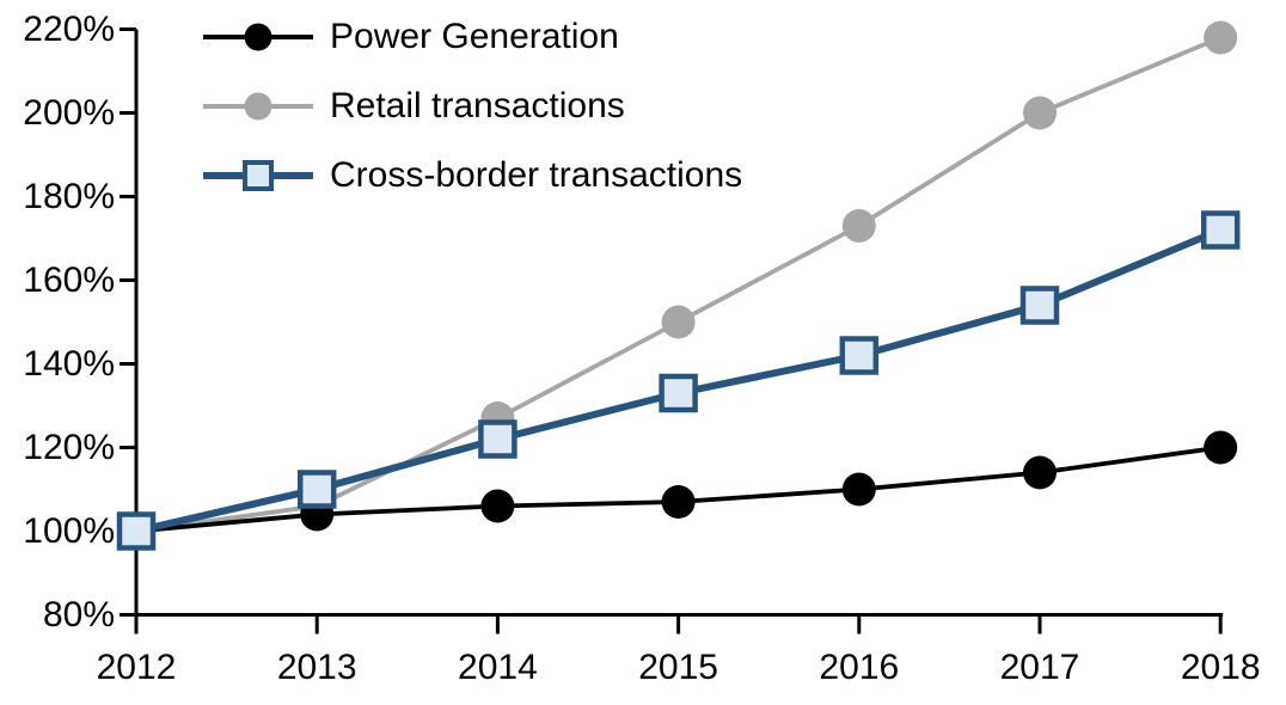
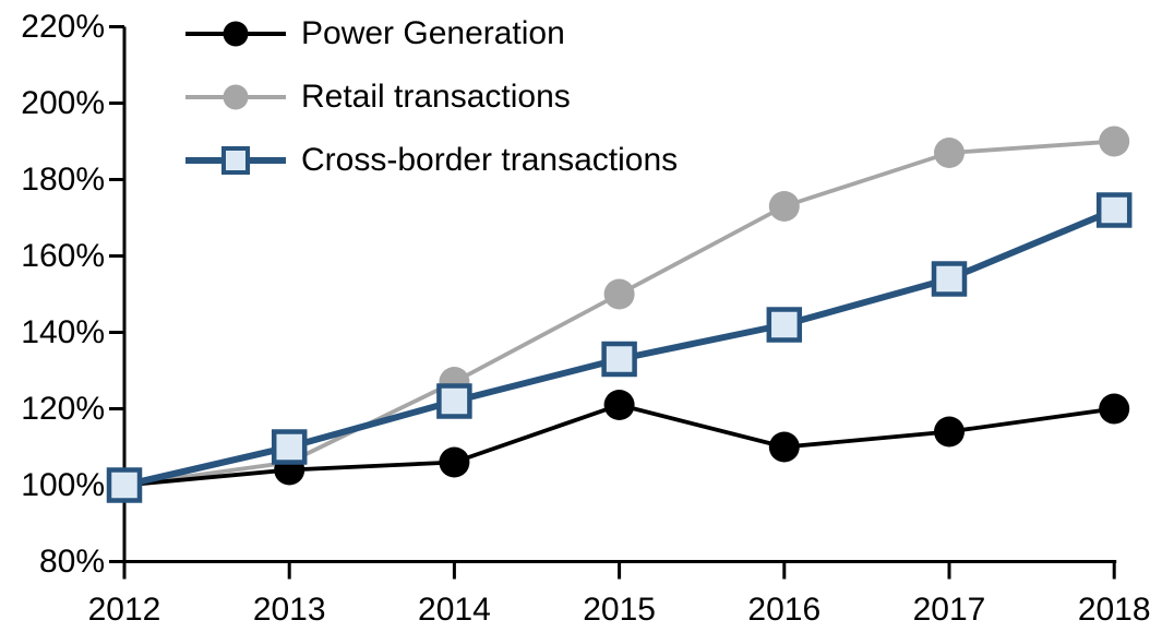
Power Generation/2015: 107% -> 121%
Retail transactions/2017: 200% -> 187%
Retail transactions/2018: 218% -> 190%
